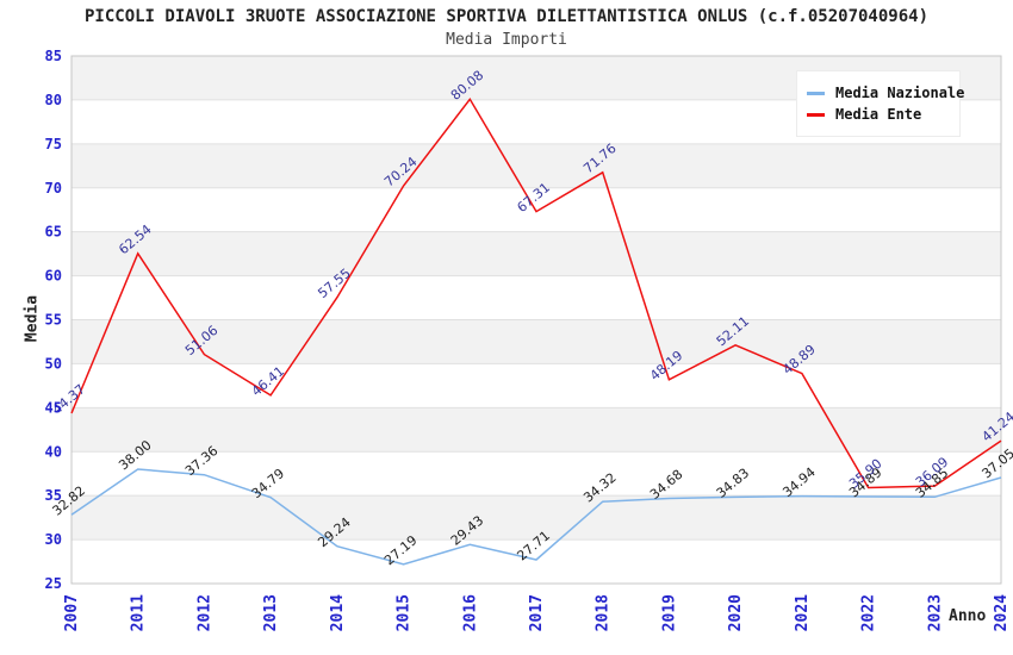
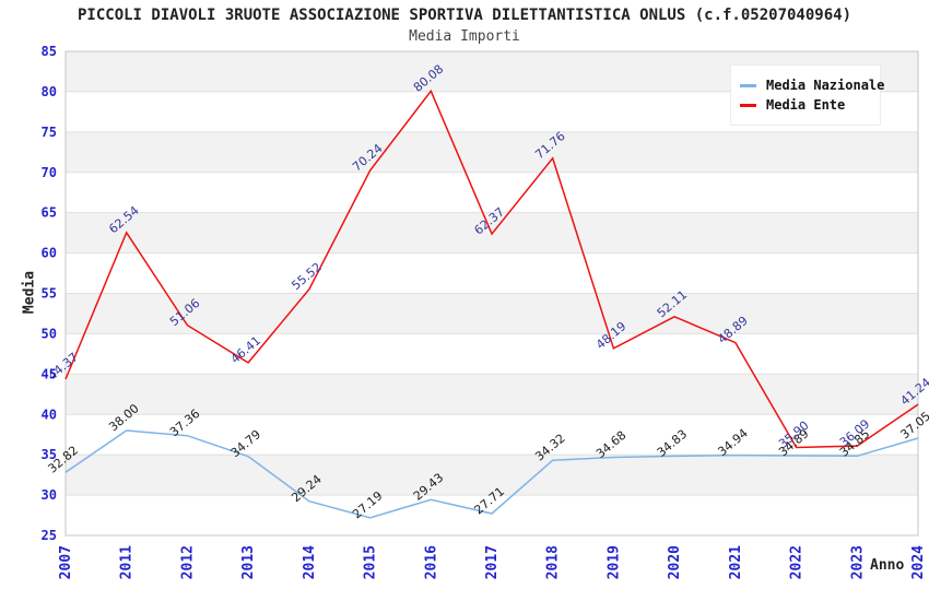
Media Ente/2014: 57.55 -> 55.52
Media Ente/2017: 67.31 -> 62.37
